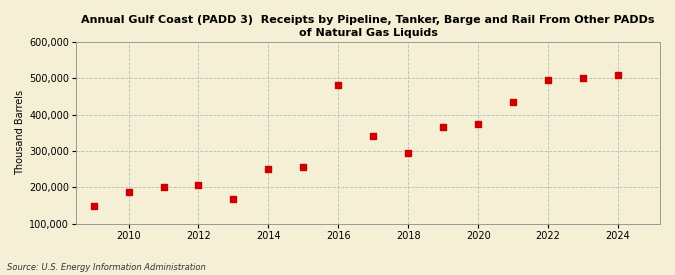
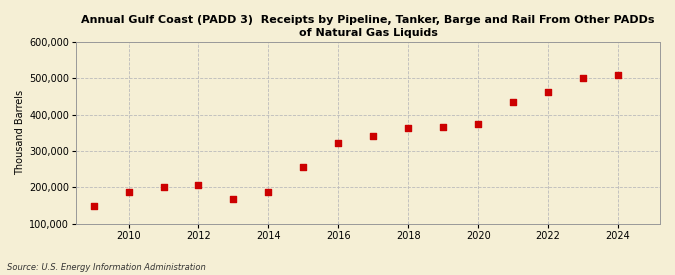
2014: 250,000 -> 188,000
2016: 480,000 -> 322,000
2018: 295,000 -> 362,000
2022: 495,000 -> 462,000
